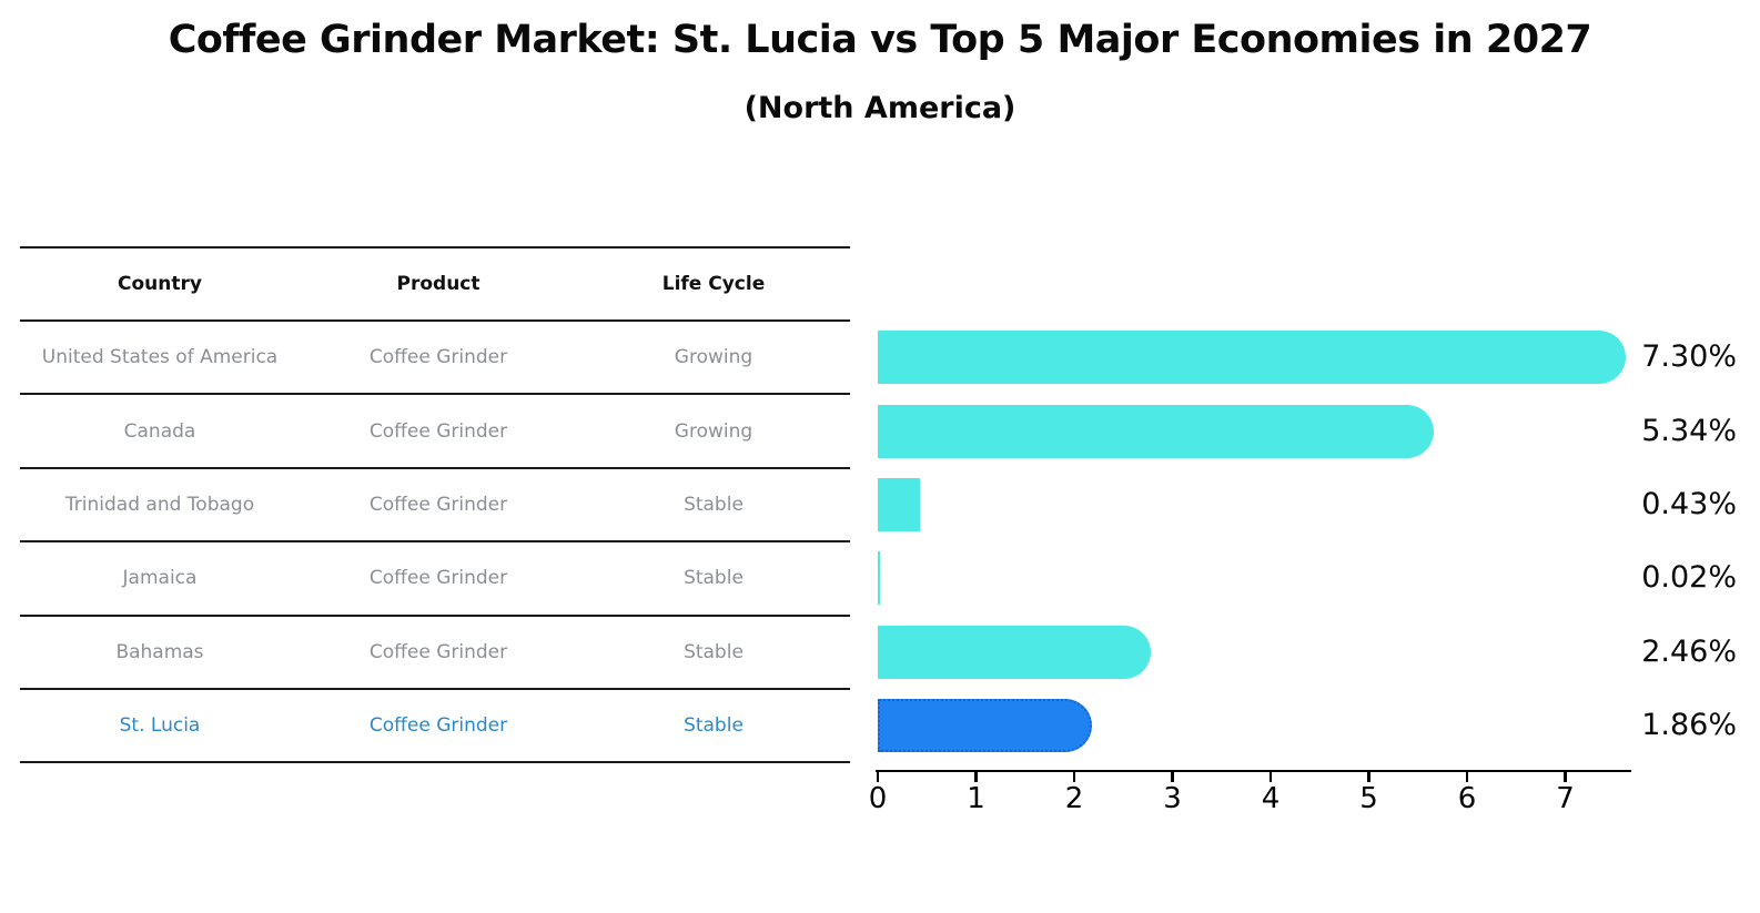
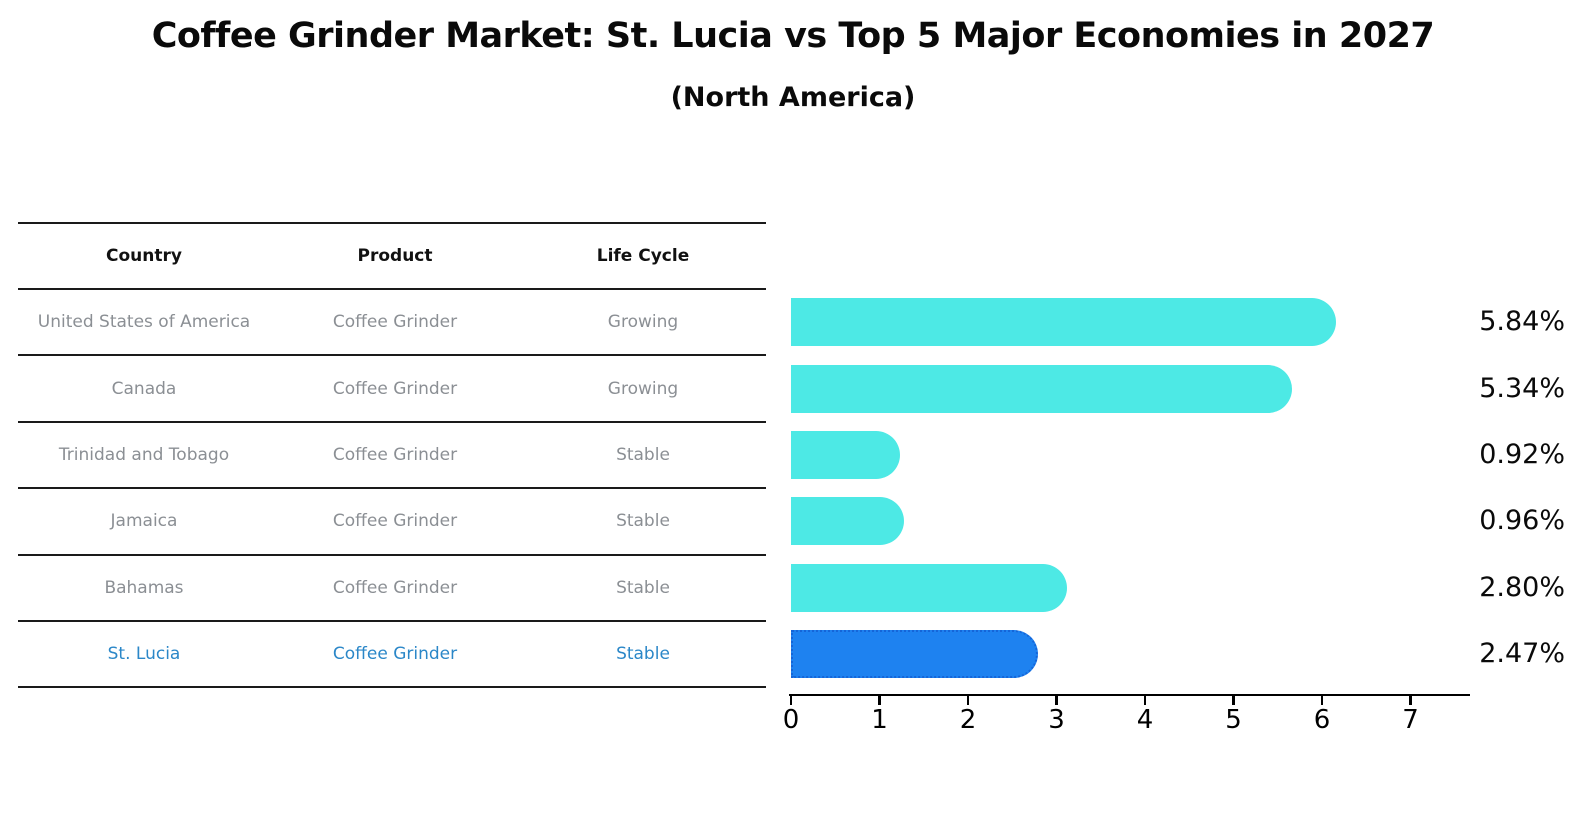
United States of America: 7.30% -> 5.84%
Trinidad and Tobago: 0.43% -> 0.92%
Jamaica: 0.02% -> 0.96%
Bahamas: 2.46% -> 2.80%
St. Lucia: 1.86% -> 2.47%
